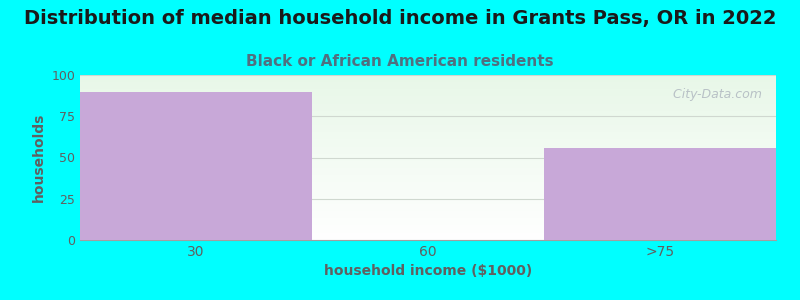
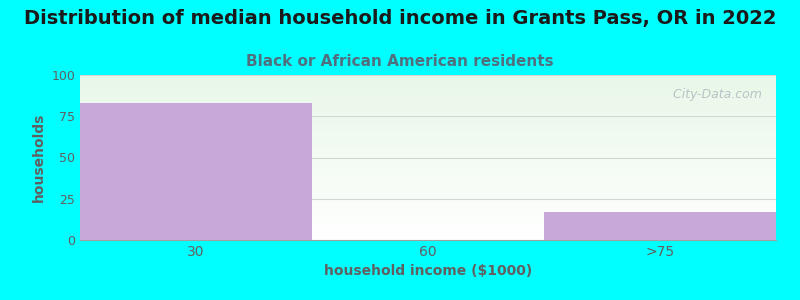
30: 90 -> 83
>75: 56 -> 17
